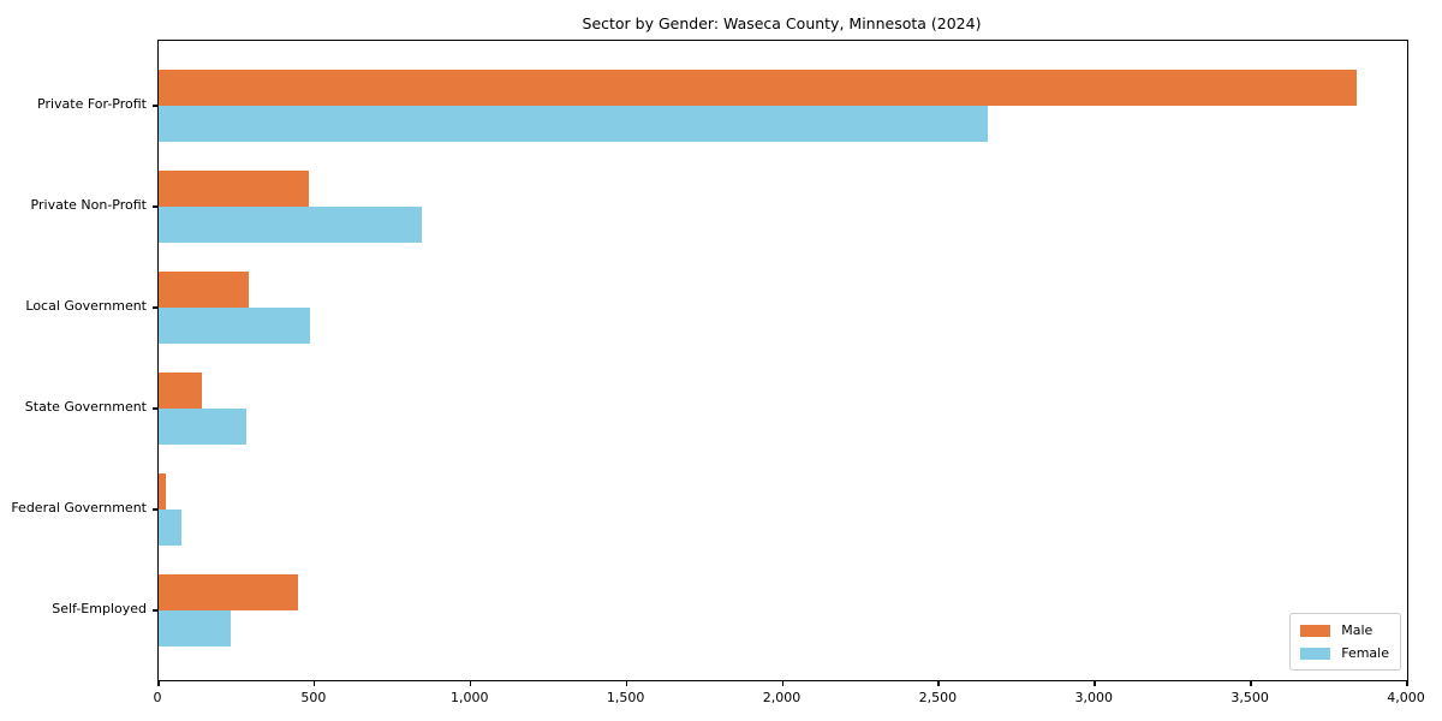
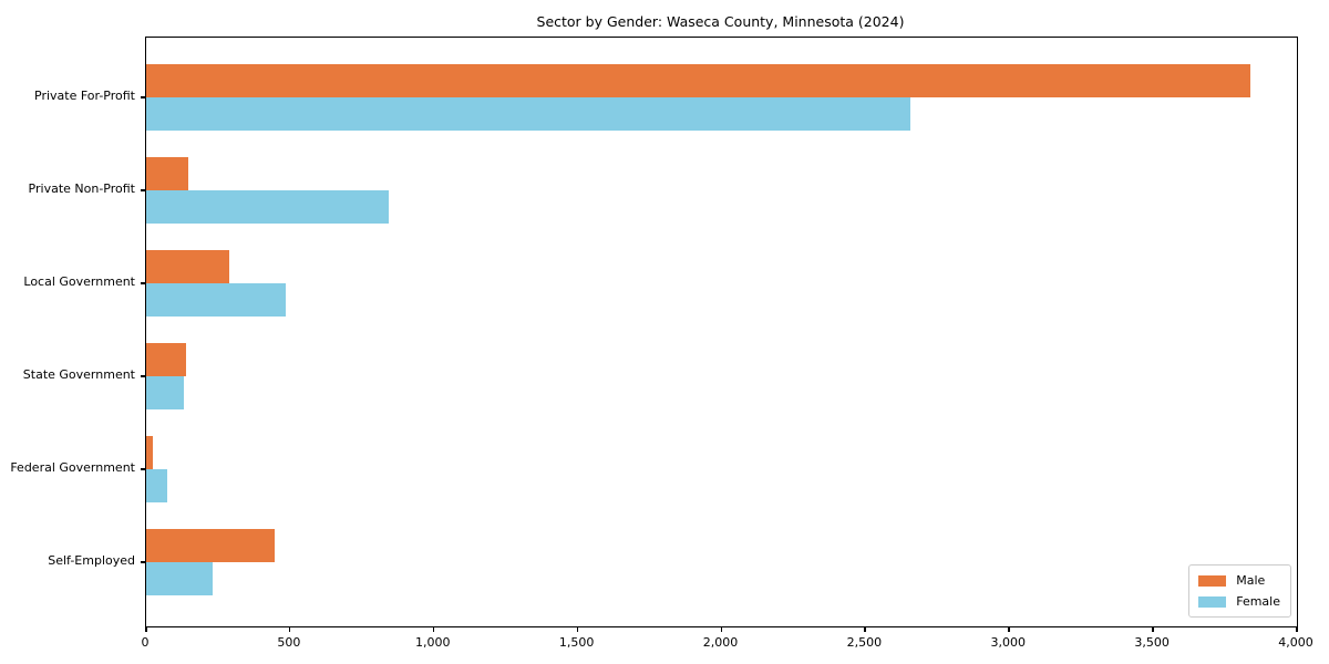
Male/Private Non-Profit: 480 -> 140
Female/State Government: 280 -> 130
